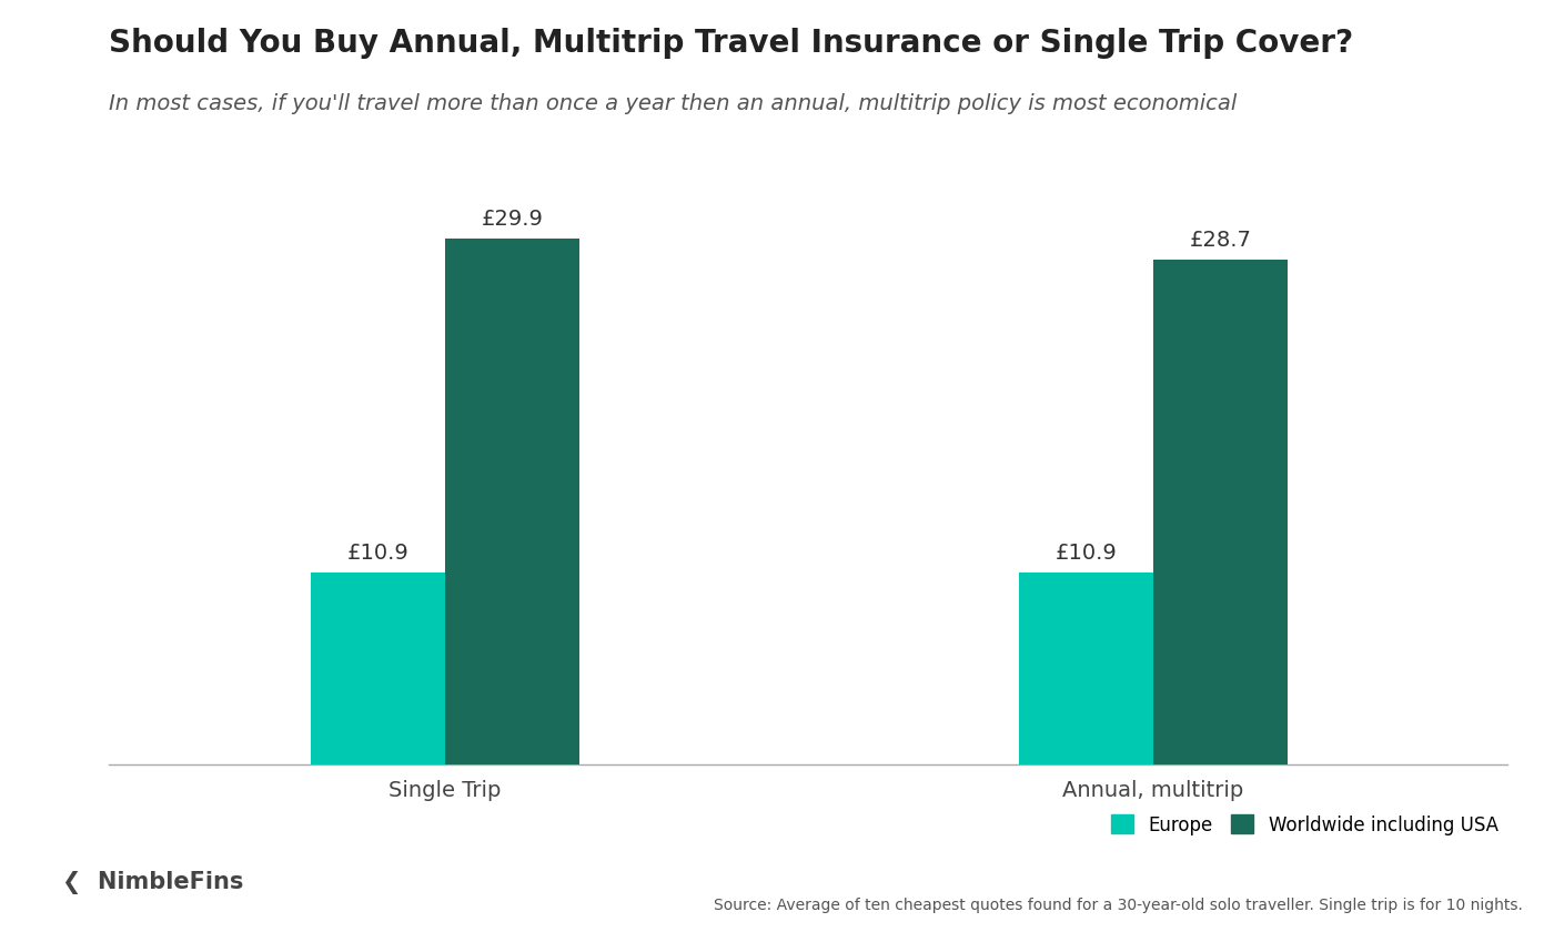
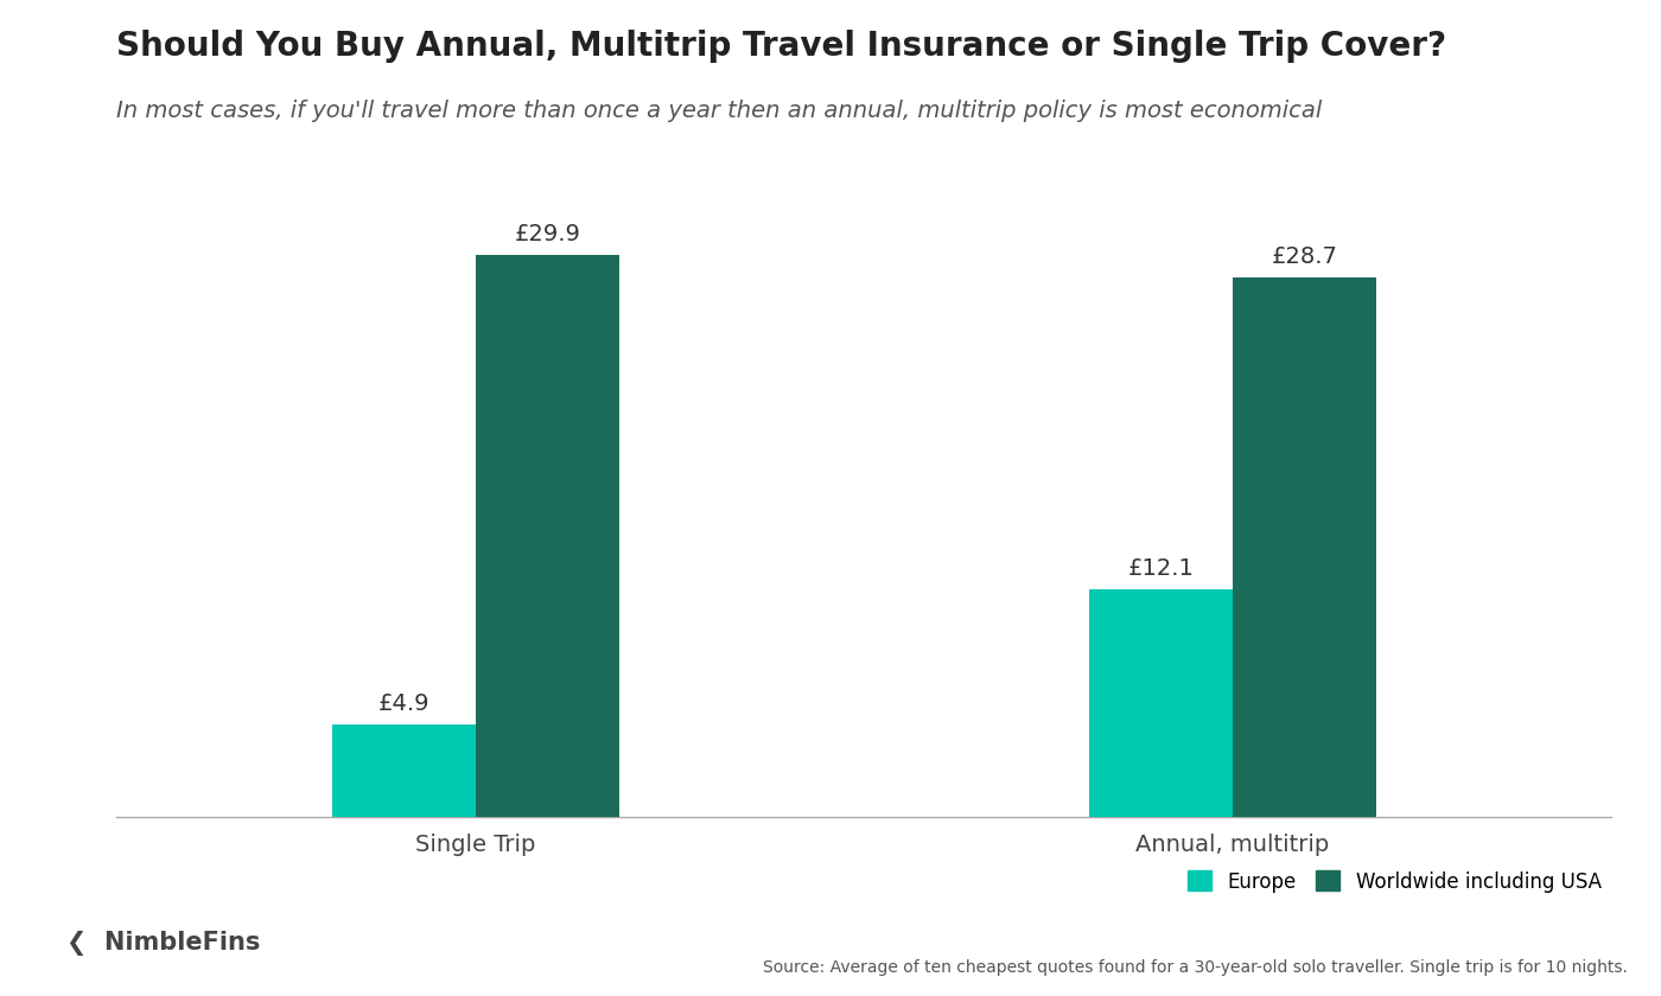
Europe/Single Trip: £10.9 -> £4.9
Europe/Annual, multitrip: £10.9 -> £12.1
